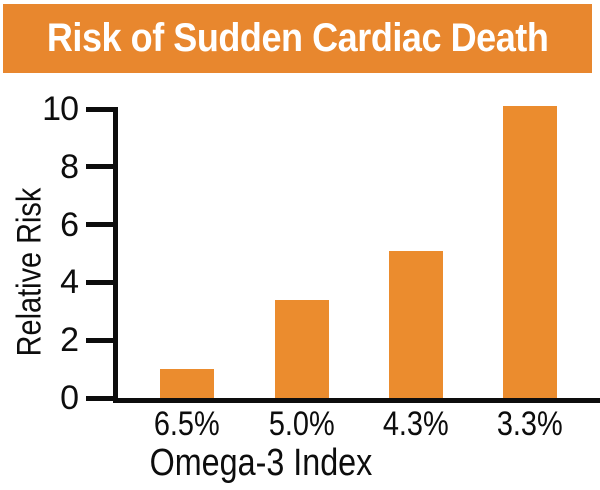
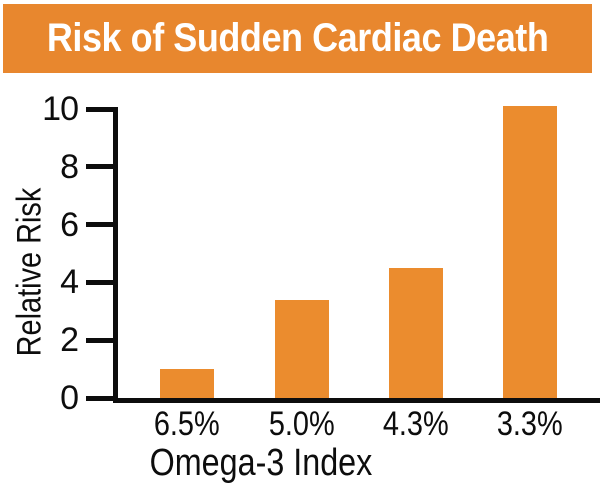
4.3%: 5.1 -> 4.5
